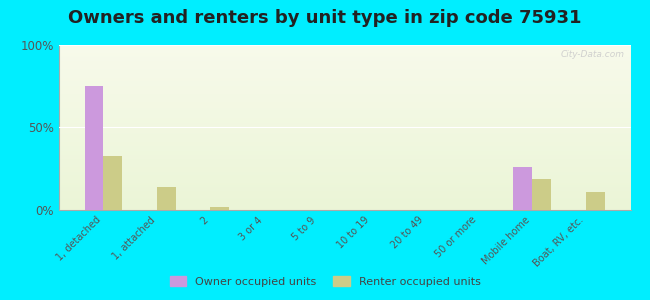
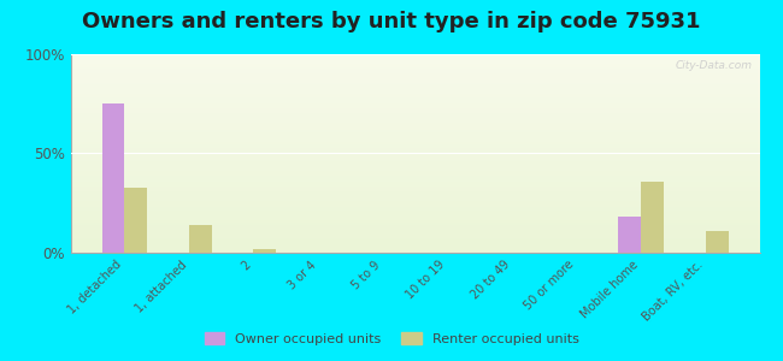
Owner occupied units/Mobile home: 26% -> 18%
Renter occupied units/Mobile home: 19% -> 36%
